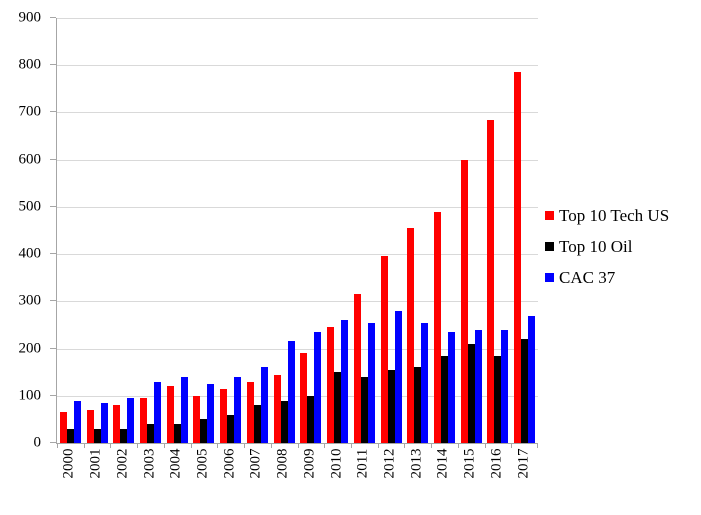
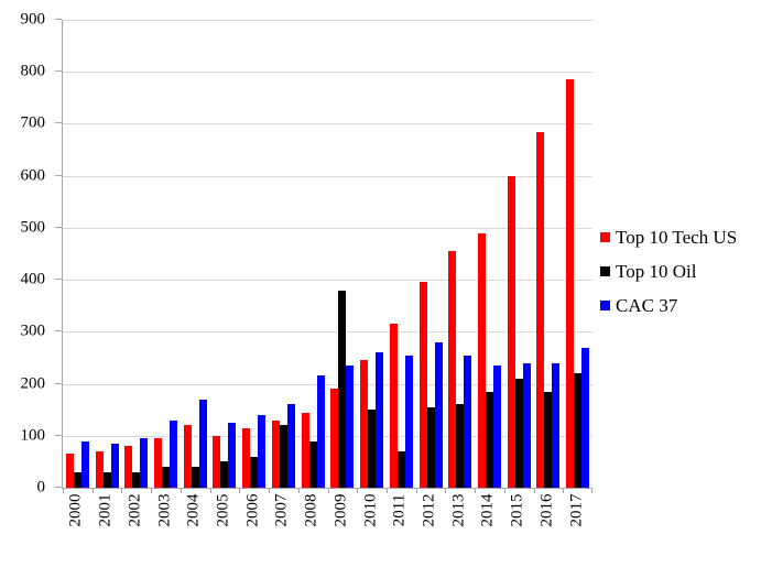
CAC 37/2004: 140 -> 170
Top 10 Oil/2007: 80 -> 120
Top 10 Oil/2009: 100 -> 380
Top 10 Oil/2011: 140 -> 70
